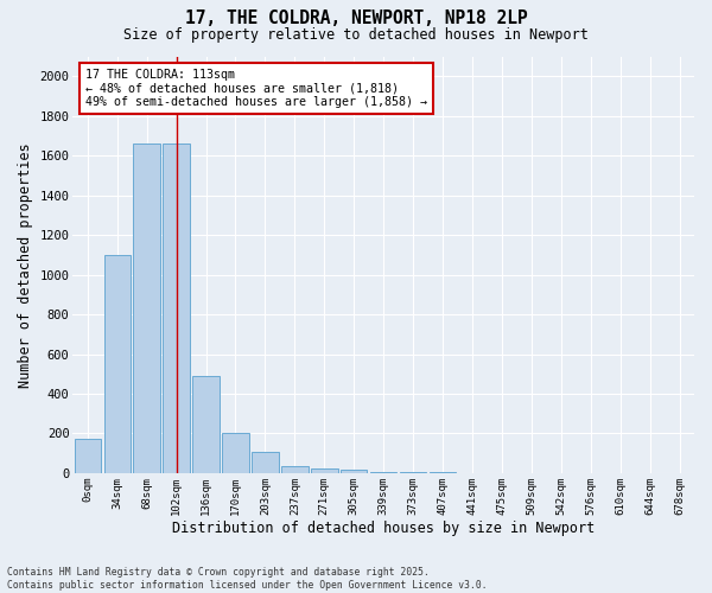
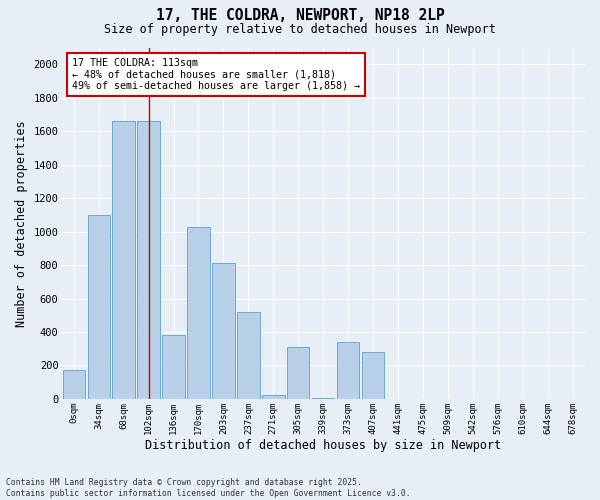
136sqm: 490 -> 380
170sqm: 200 -> 1030
203sqm: 100 -> 810
237sqm: 40 -> 520
305sqm: 20 -> 310
373sqm: 0 -> 340
407sqm: 0 -> 280
